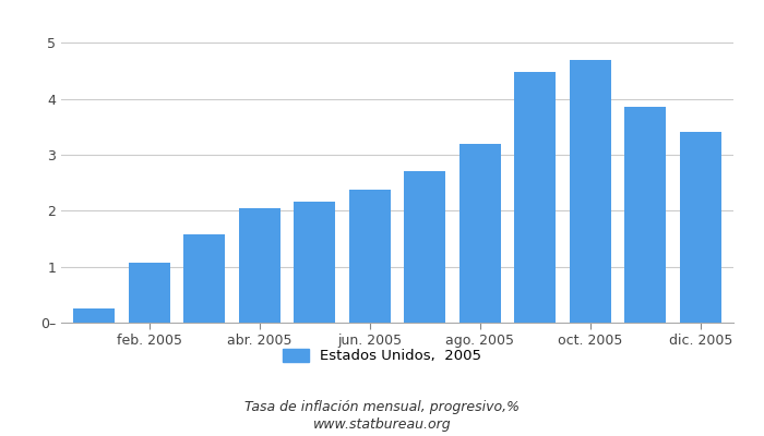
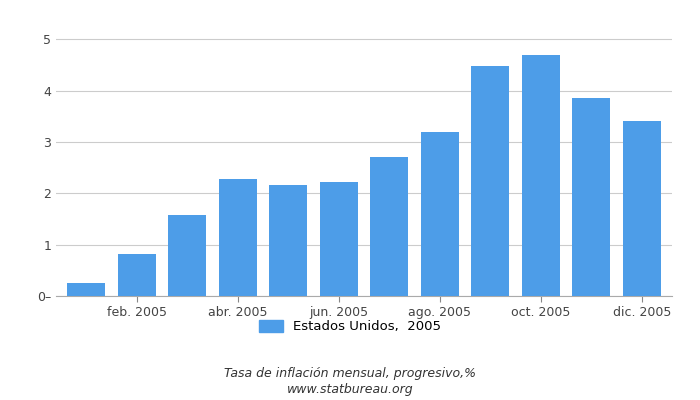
feb. 2005: 1.08 -> 0.82
abr. 2005: 2.04 -> 2.28
jun. 2005: 2.38 -> 2.22
